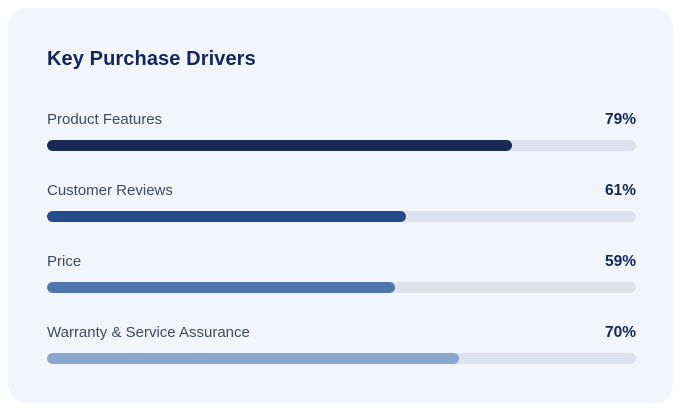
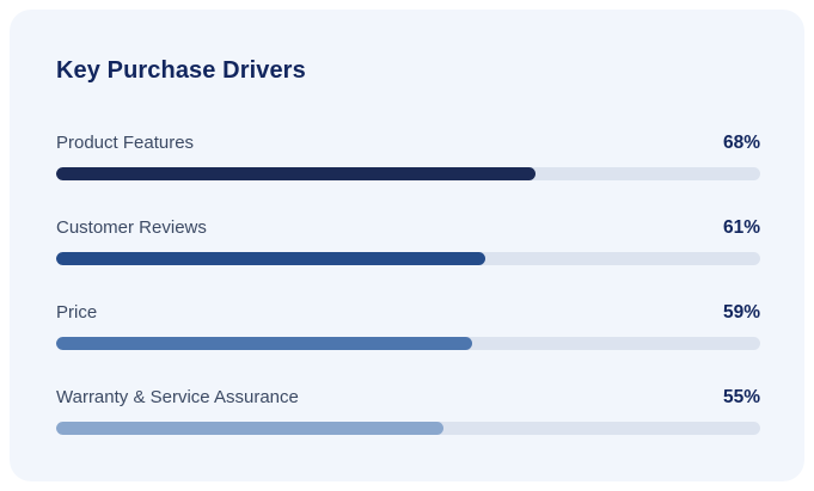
Product Features: 79% -> 68%
Warranty & Service Assurance: 70% -> 55%
